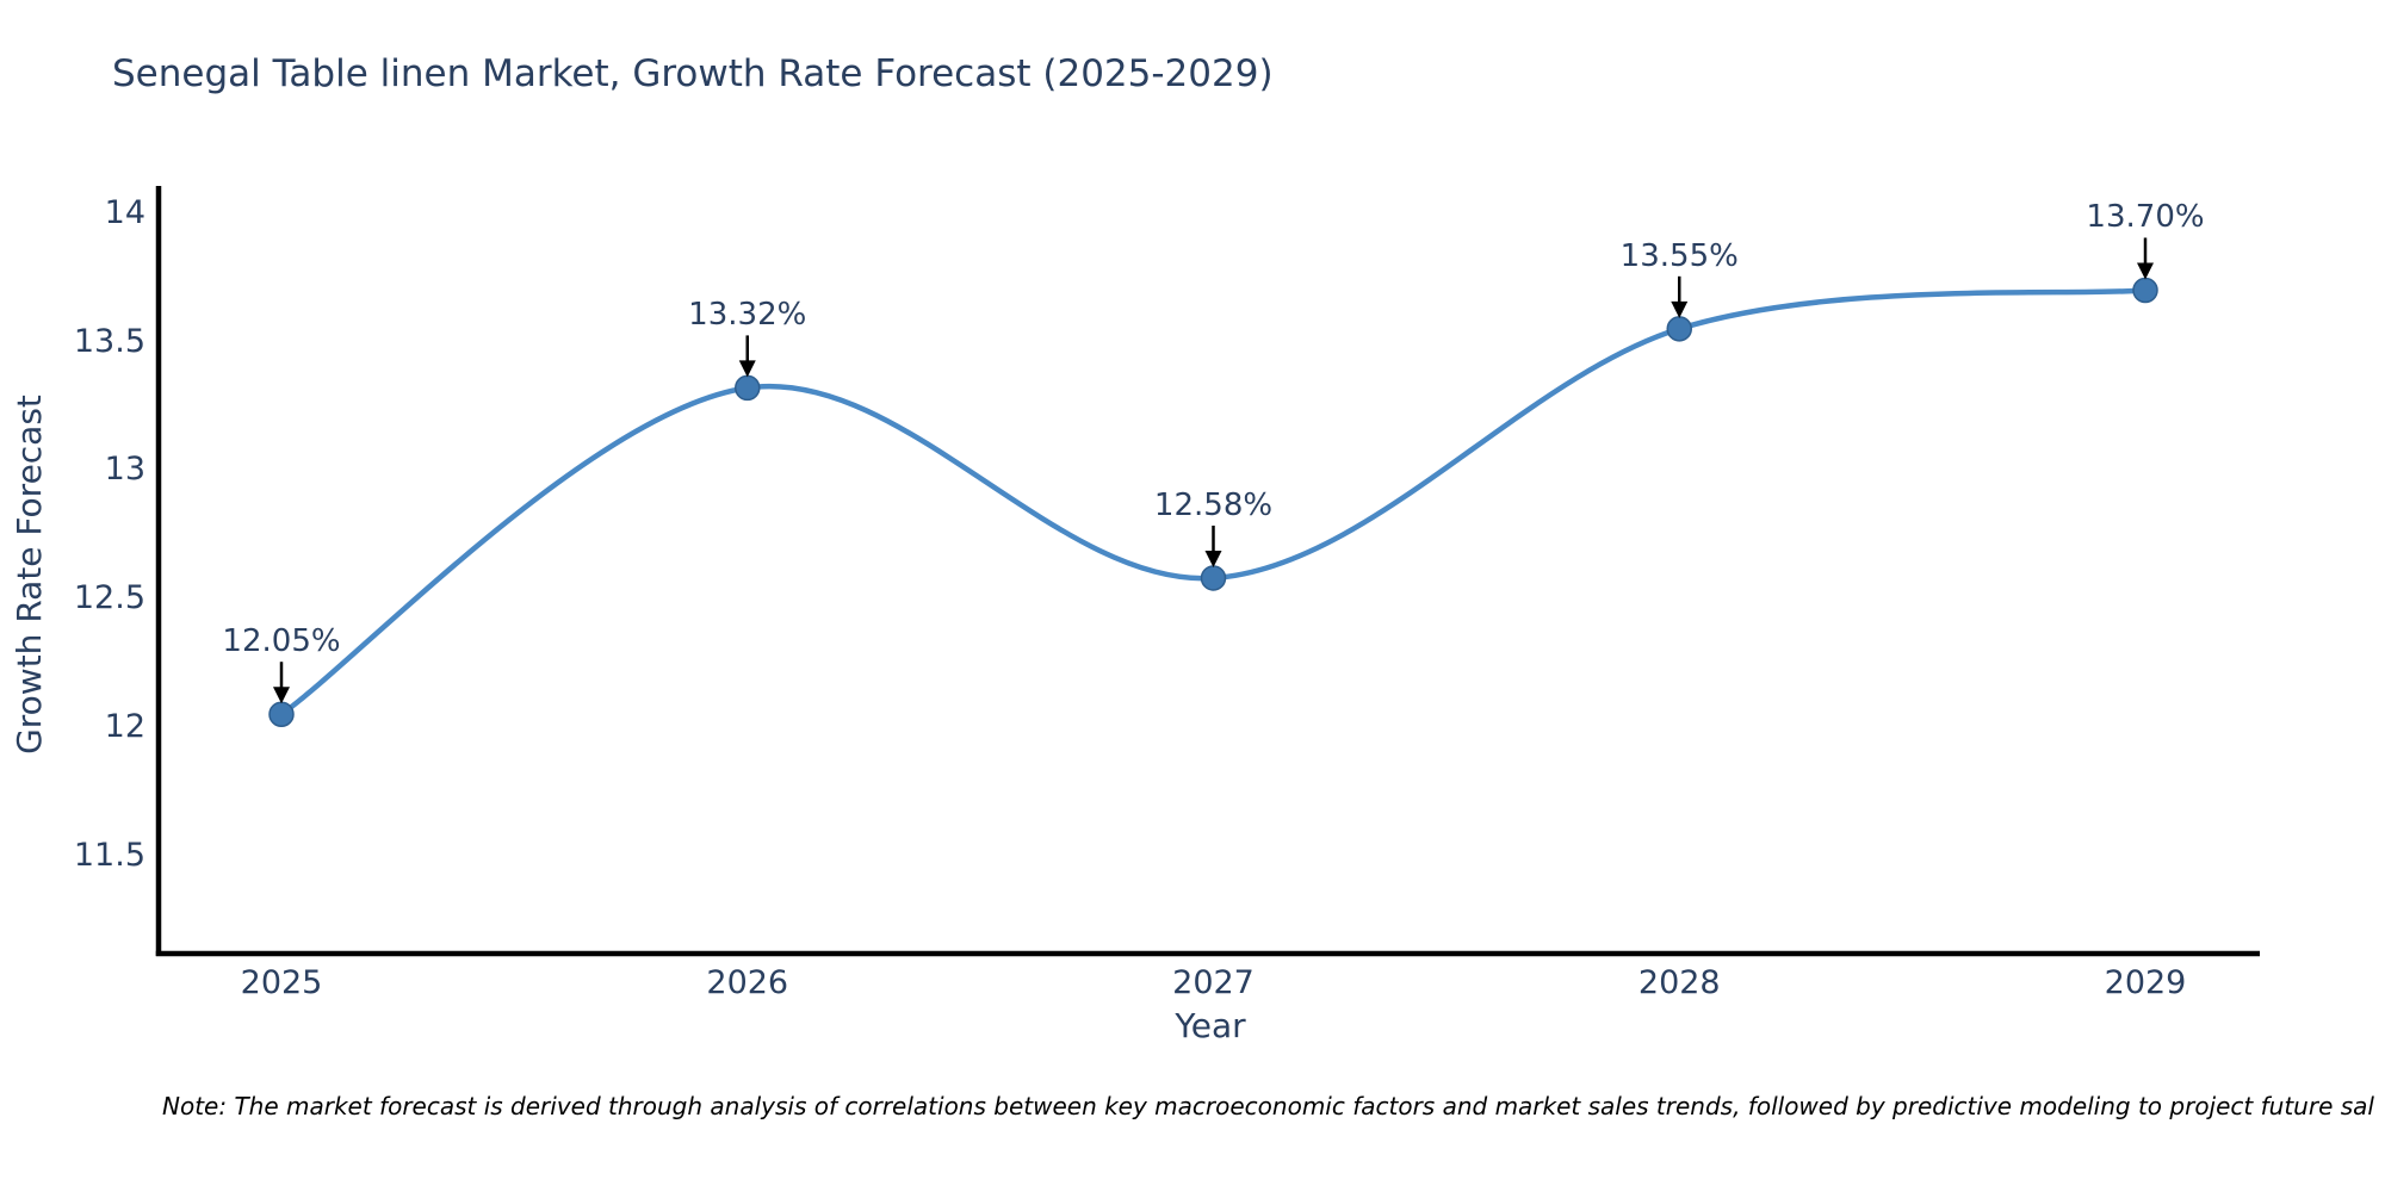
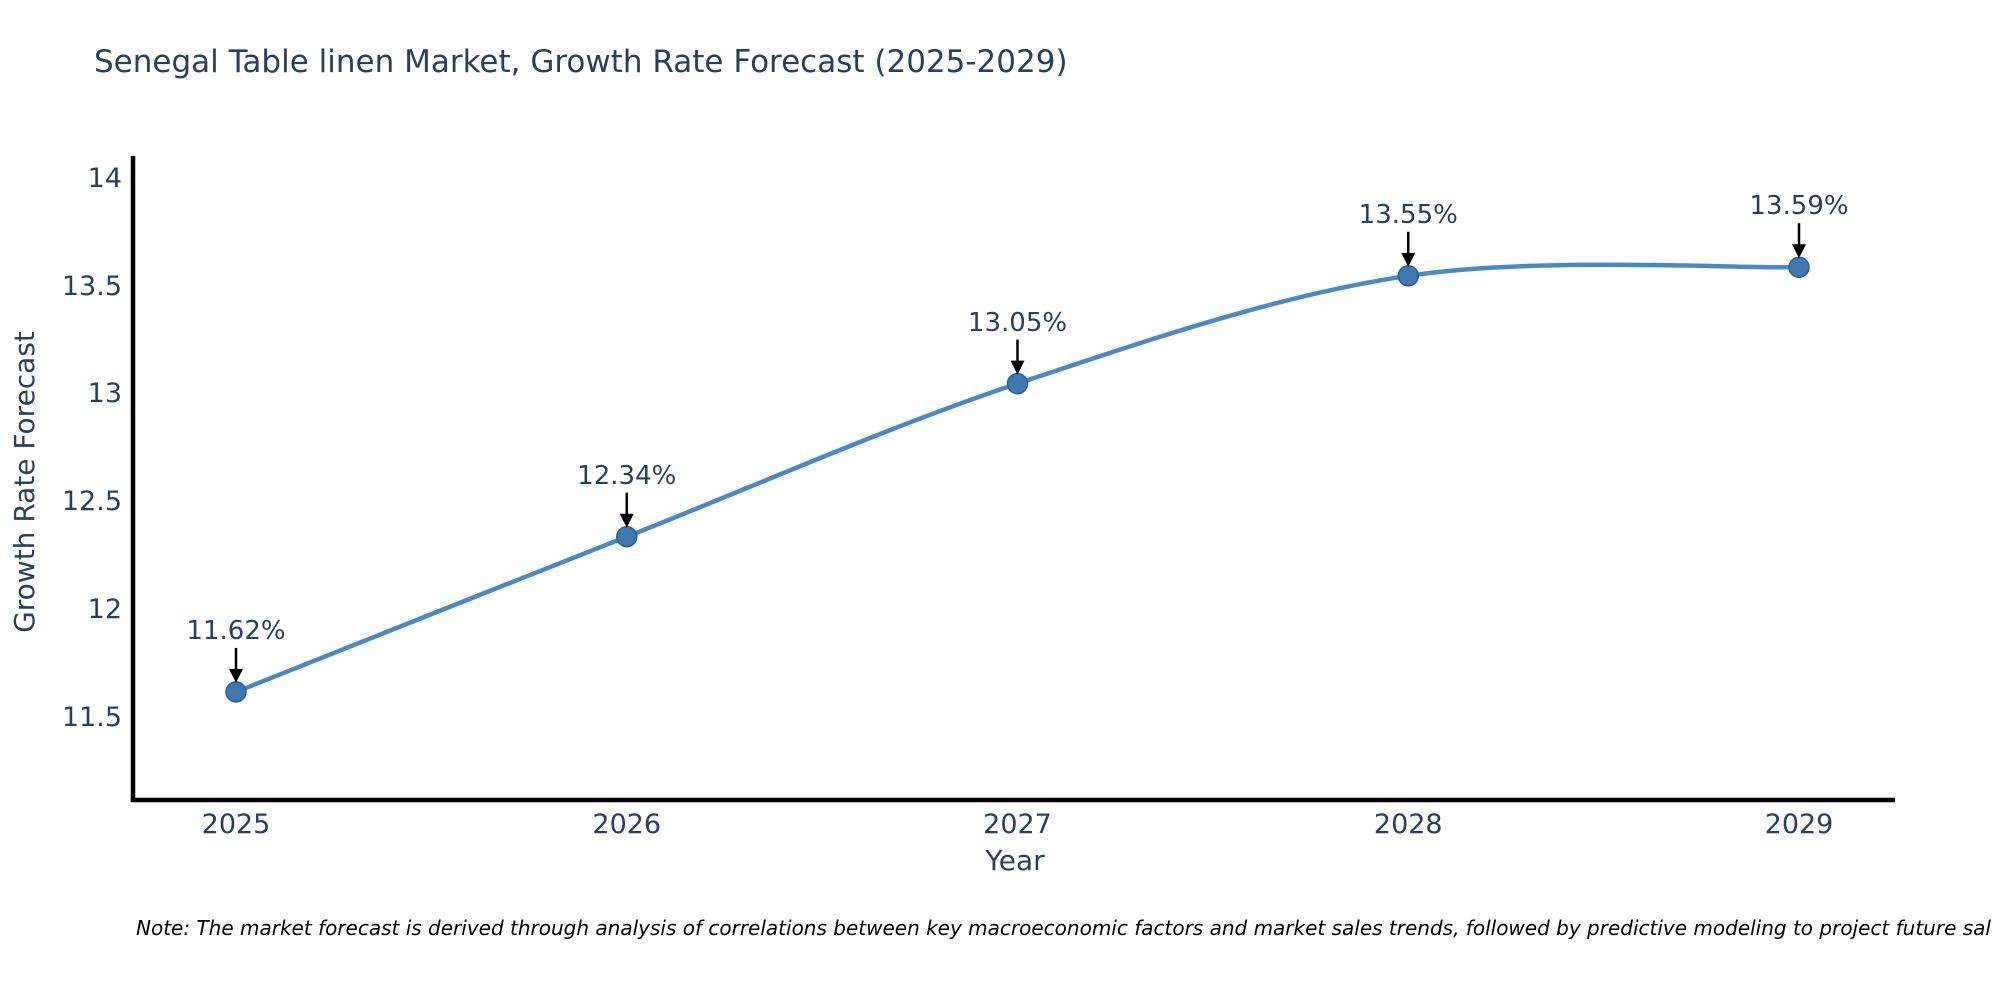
2025: 12.05% -> 11.62%
2026: 13.32% -> 12.34%
2027: 12.58% -> 13.05%
2029: 13.70% -> 13.59%
